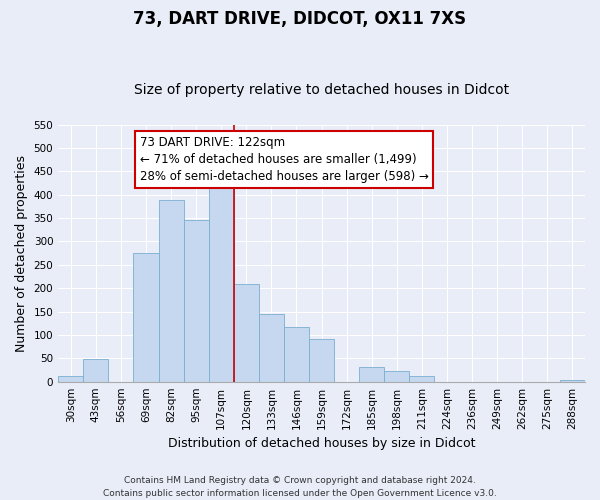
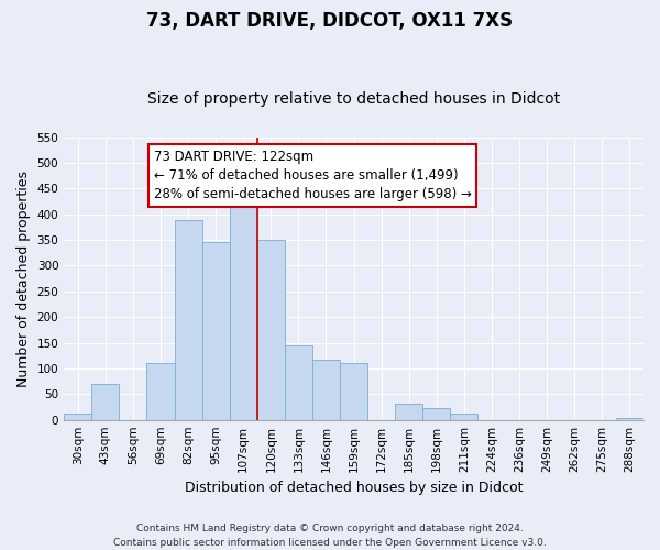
43sqm: 48 -> 70
69sqm: 275 -> 110
120sqm: 210 -> 350
159sqm: 92 -> 110
